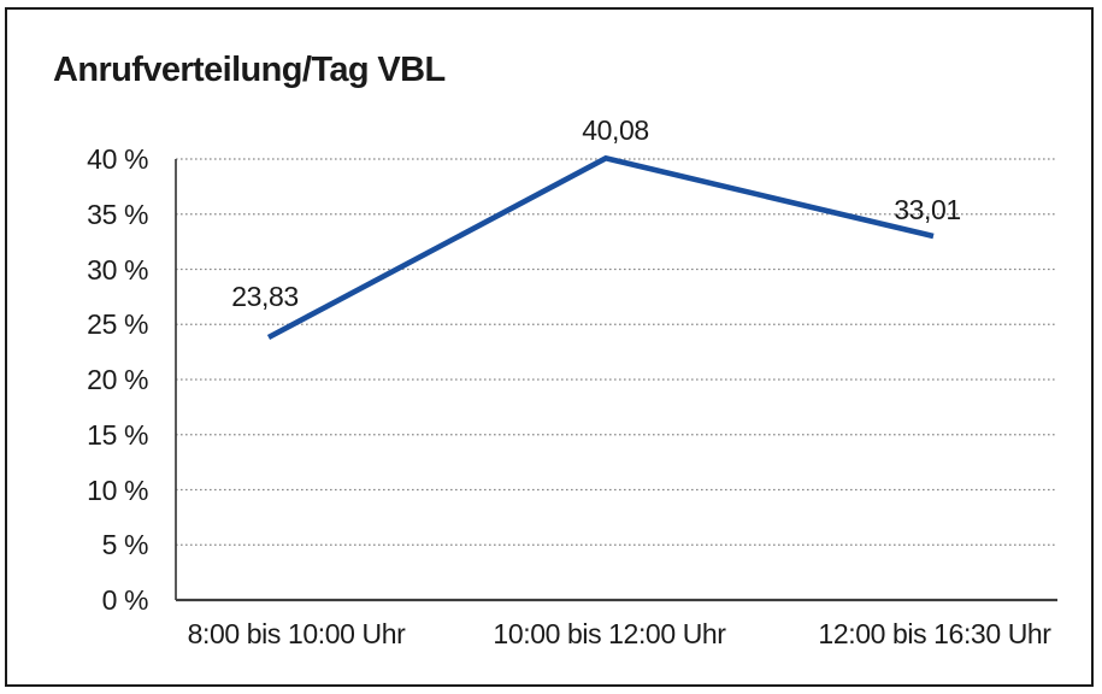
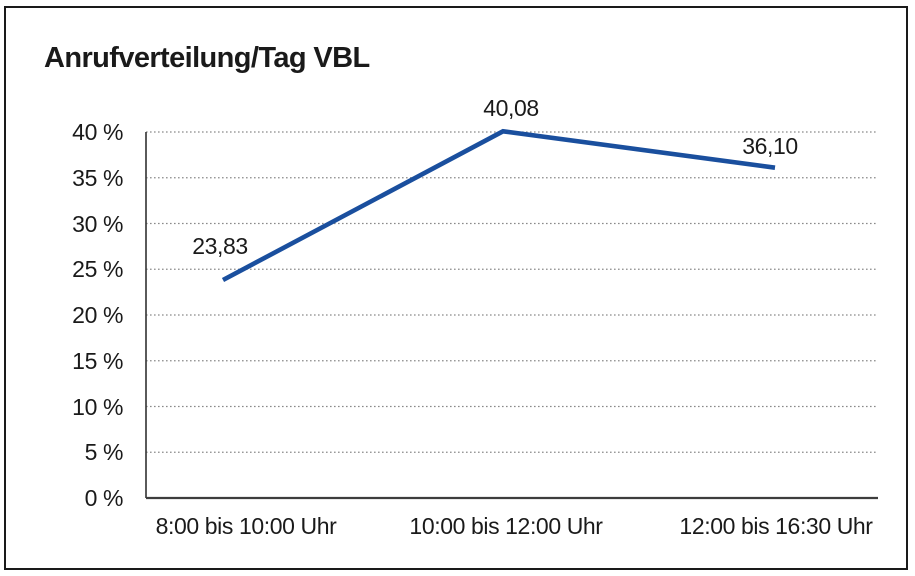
12:00 bis 16:30 Uhr: 33,01 -> 36,10
